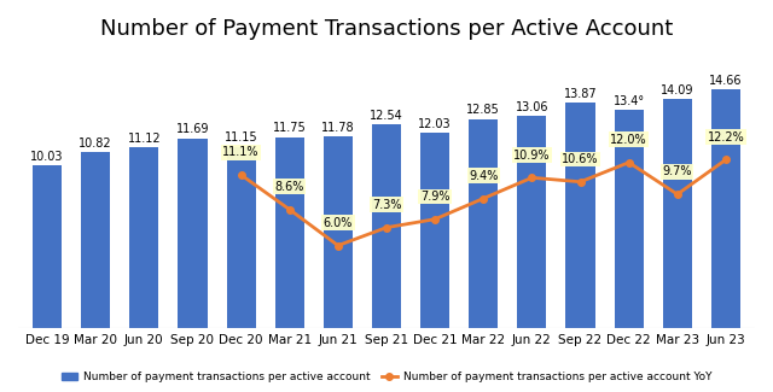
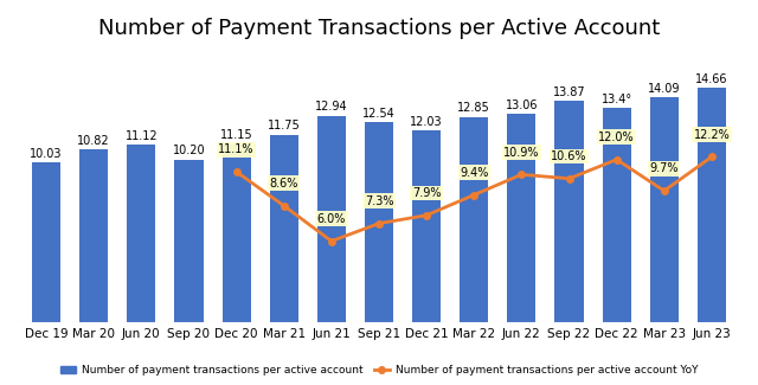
Number of payment transactions per active account/Sep 20: 11.69 -> 10.20
Number of payment transactions per active account/Jun 21: 11.78 -> 12.94
